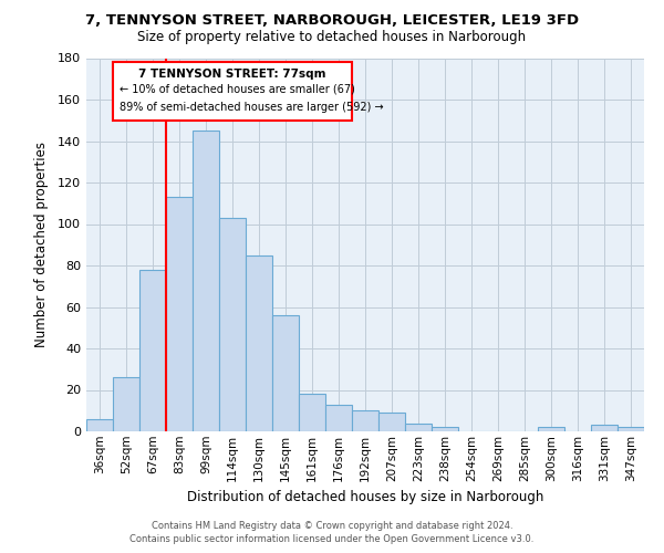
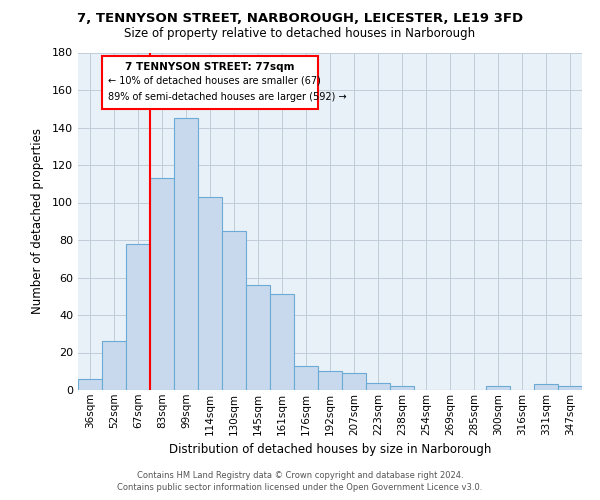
161sqm: 18 -> 51
